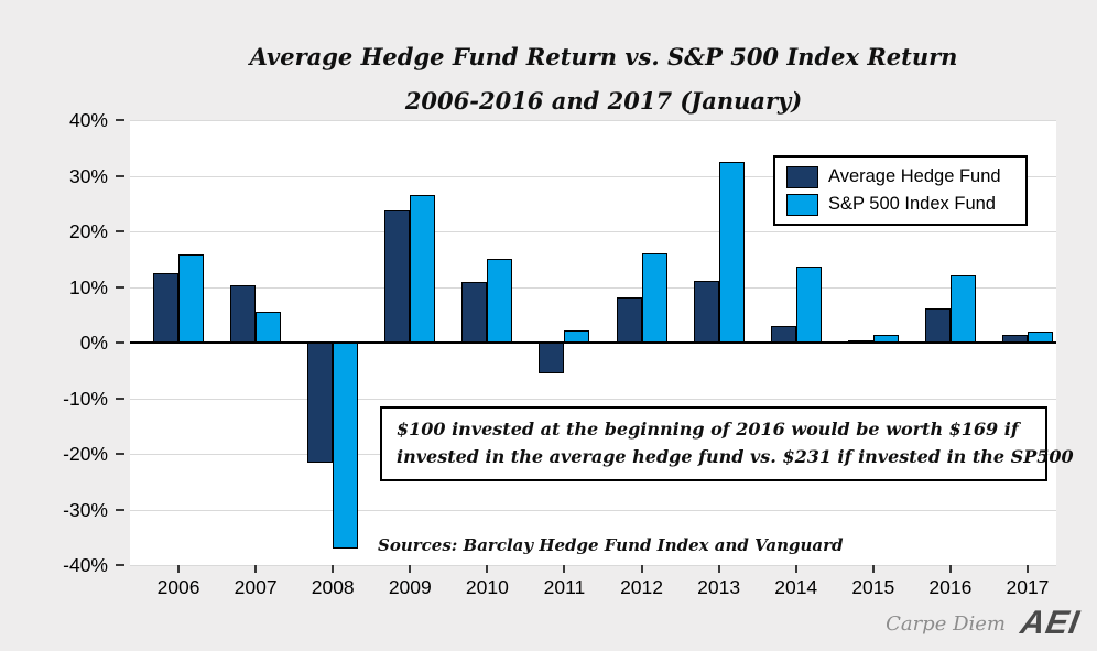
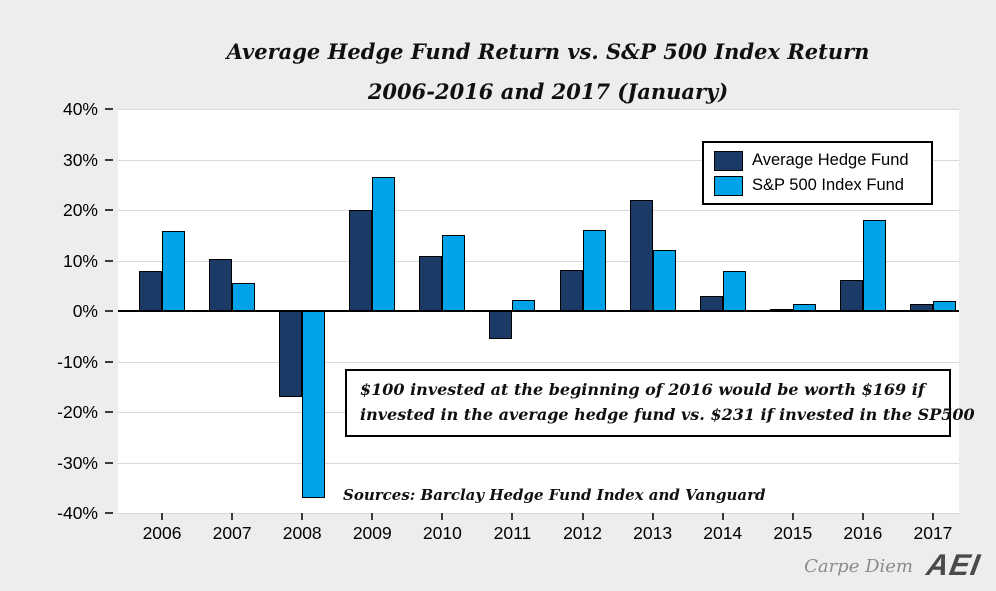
Average Hedge Fund/2006: 12% -> 8%
Average Hedge Fund/2008: -22% -> -17%
Average Hedge Fund/2009: 24% -> 20%
Average Hedge Fund/2013: 11% -> 22%
S&P 500 Index Fund/2013: 32% -> 12%
S&P 500 Index Fund/2014: 14% -> 8%
S&P 500 Index Fund/2016: 12% -> 18%
